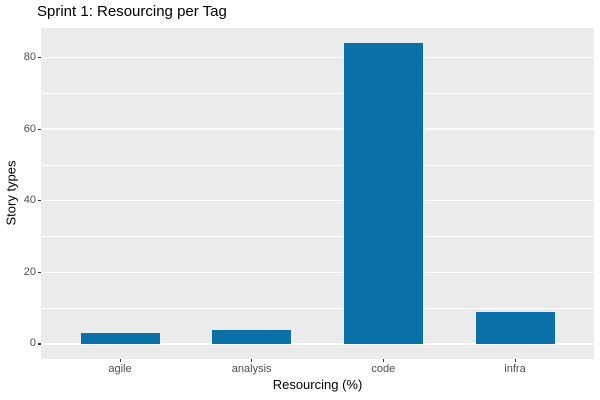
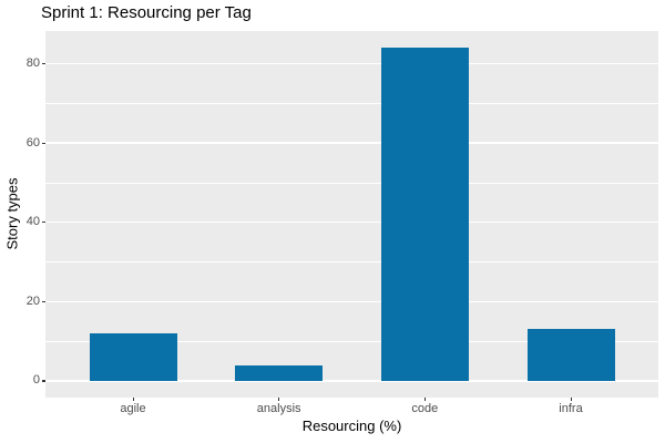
agile: 3 -> 12
infra: 9 -> 13
